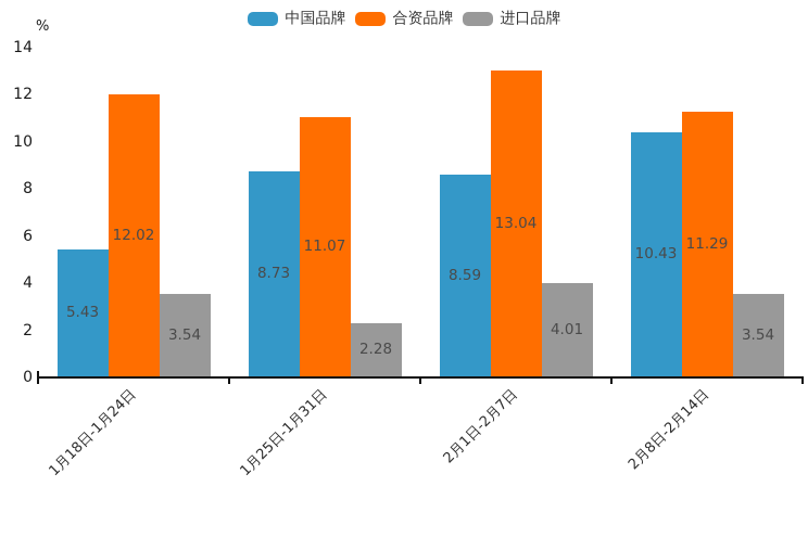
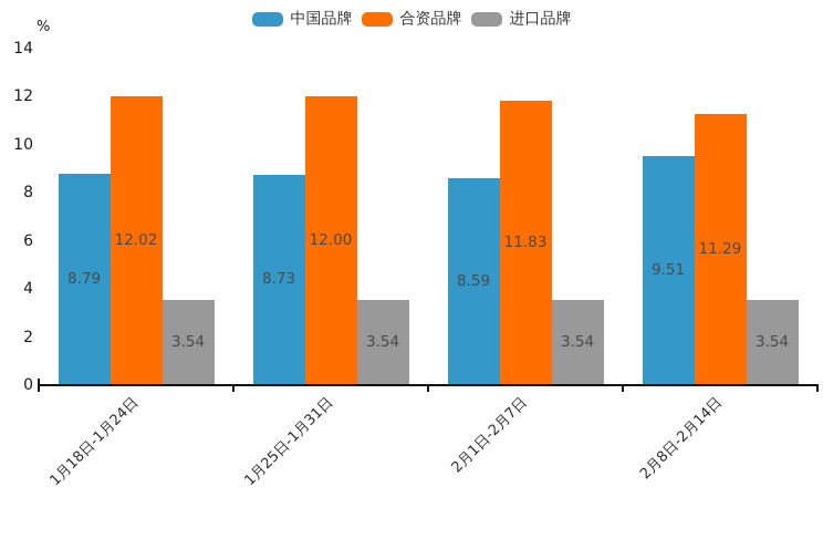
中国品牌/1月18日-1月24日: 5.43 -> 8.79
合资品牌/1月25日-1月31日: 11.07 -> 12.00
进口品牌/1月25日-1月31日: 2.28 -> 3.54
合资品牌/2月1日-2月7日: 13.04 -> 11.83
进口品牌/2月1日-2月7日: 4.01 -> 3.54
中国品牌/2月8日-2月14日: 10.43 -> 9.51
